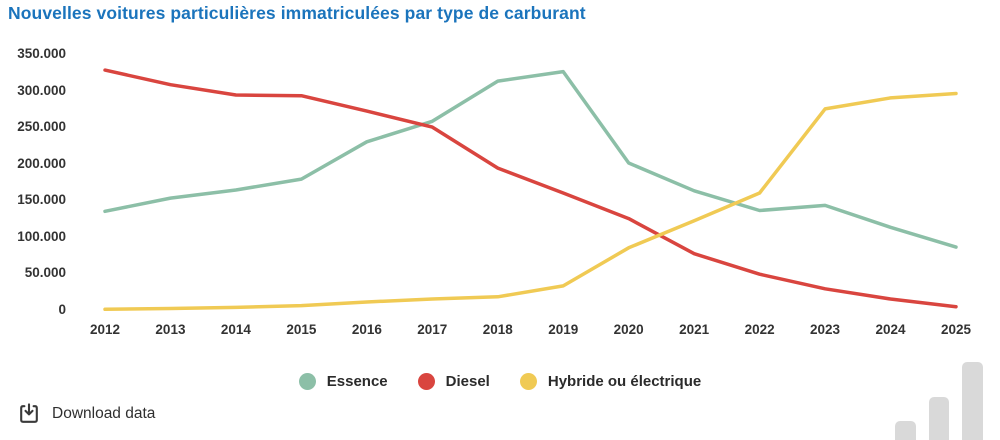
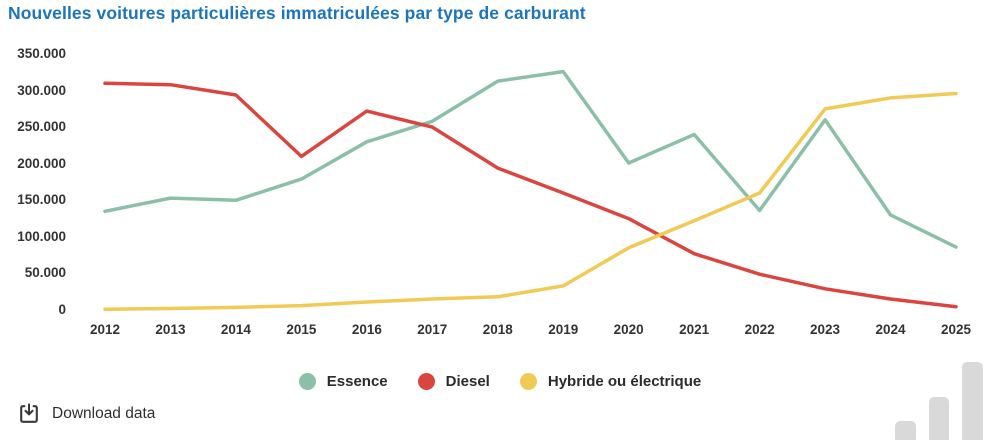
Diesel/2012: 330000 -> 310000
Essence/2014: 160000 -> 150000
Diesel/2015: 290000 -> 210000
Essence/2021: 160000 -> 240000
Essence/2023: 140000 -> 260000
Essence/2024: 110000 -> 130000
